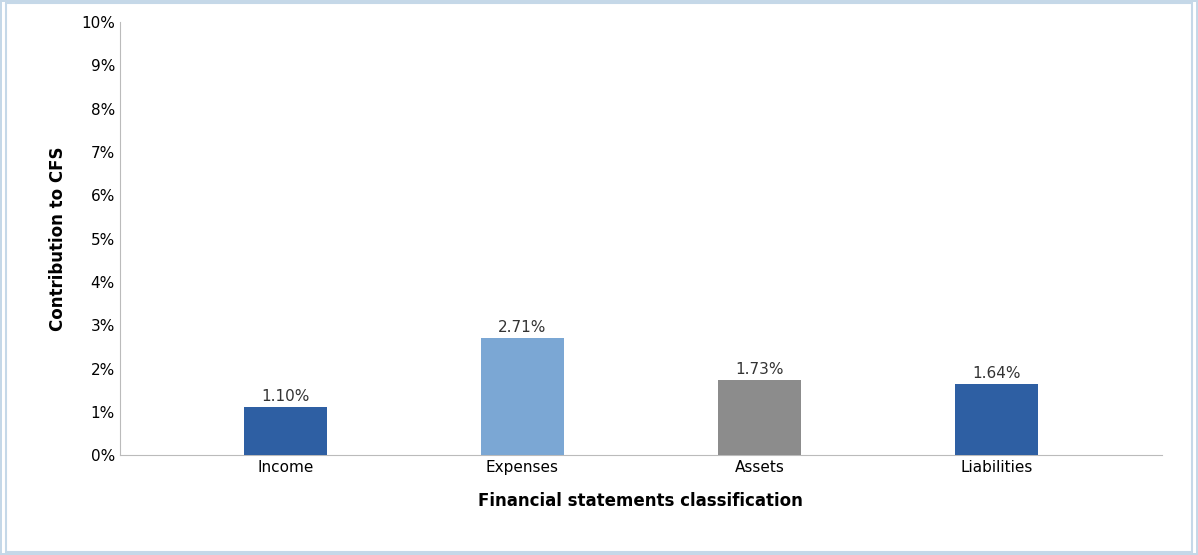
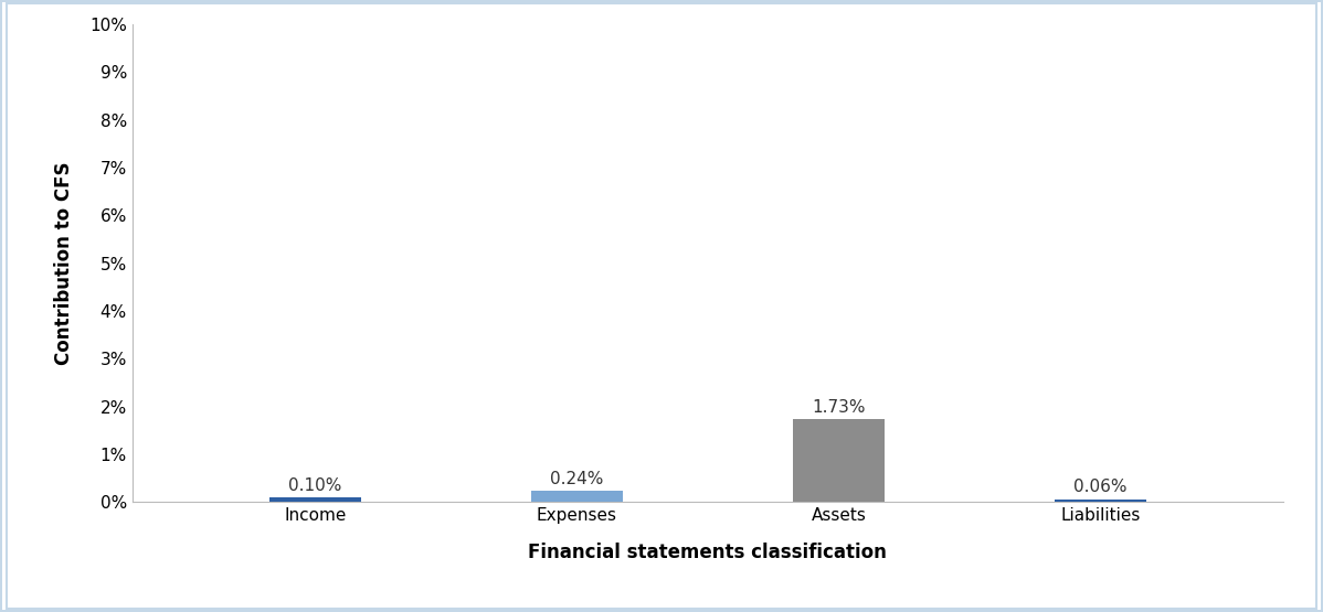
Income: 1.10% -> 0.10%
Expenses: 2.71% -> 0.24%
Liabilities: 1.64% -> 0.06%
